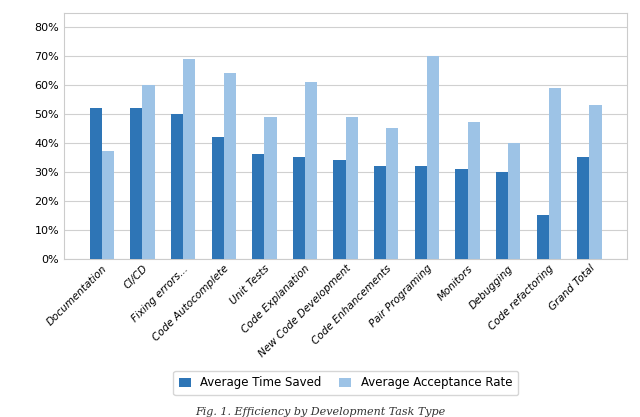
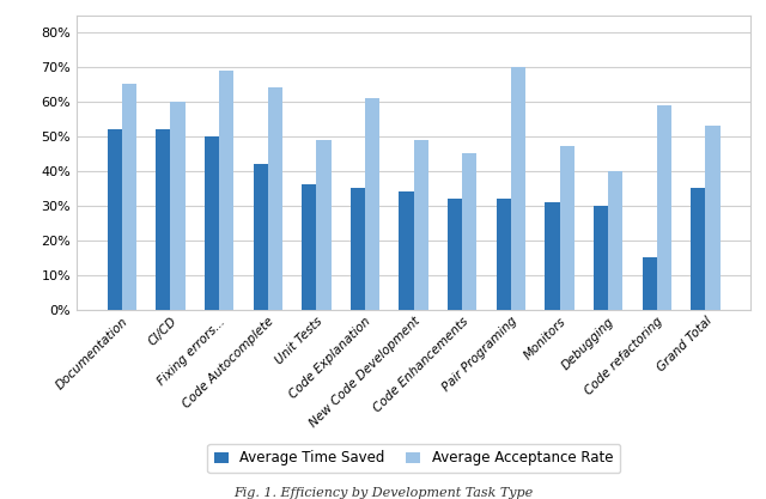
Average Acceptance Rate/Documentation: 37% -> 65%
